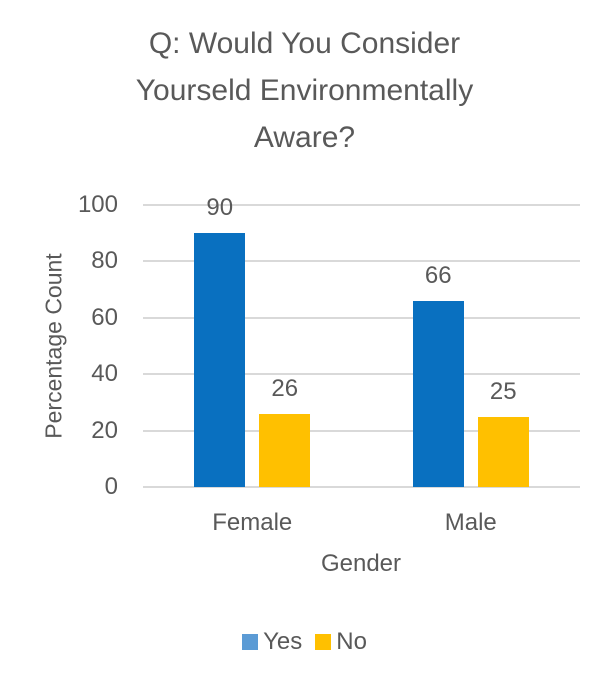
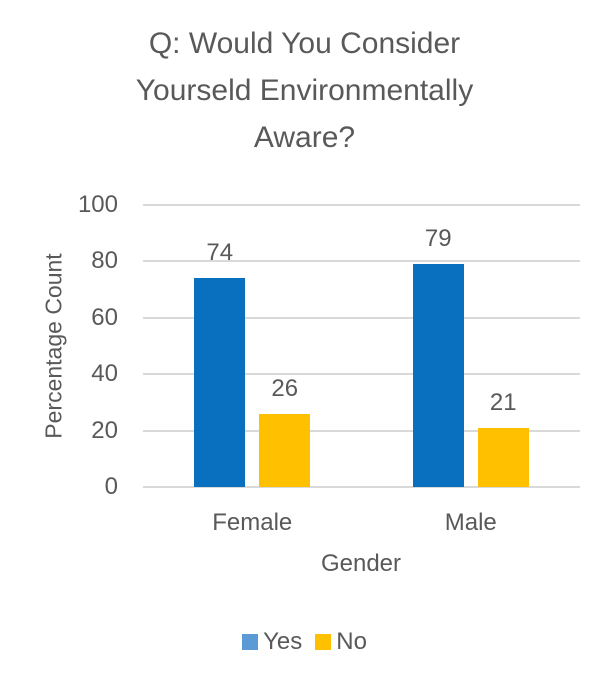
Yes/Female: 90 -> 74
Yes/Male: 66 -> 79
No/Male: 25 -> 21
